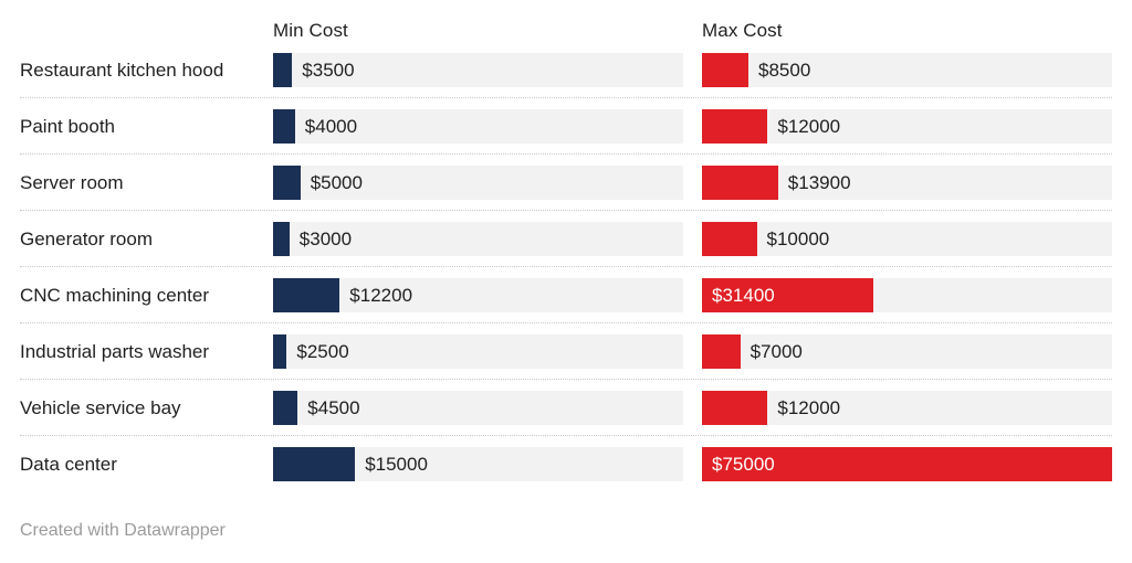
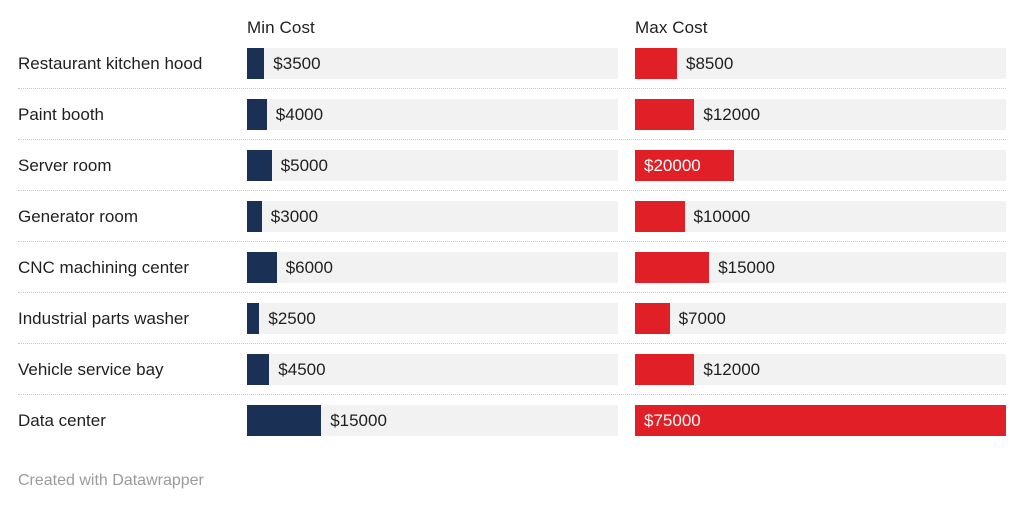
Max Cost/Server room: $13900 -> $20000
Min Cost/CNC machining center: $12200 -> $6000
Max Cost/CNC machining center: $31400 -> $15000
